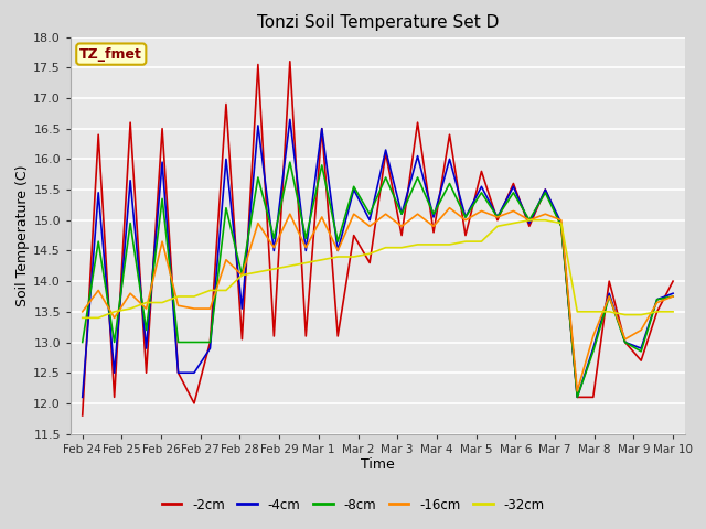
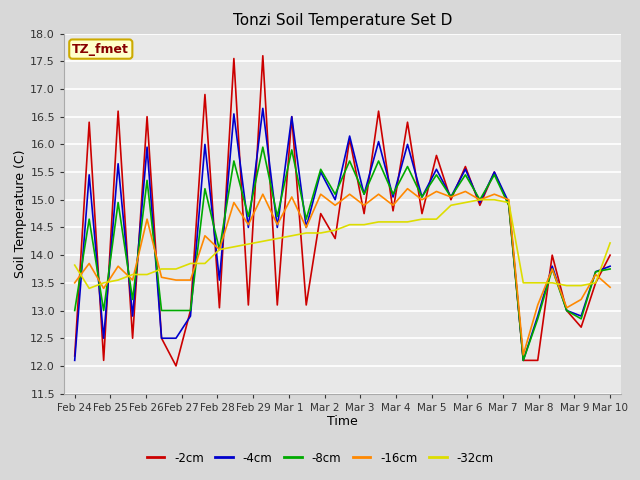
-2cm/Feb 24: 11.80 -> 12.18
-32cm/Feb 24: 13.40 -> 13.82
-16cm/Mar 10: 13.75 -> 13.42
-32cm/Mar 10: 13.50 -> 14.22
